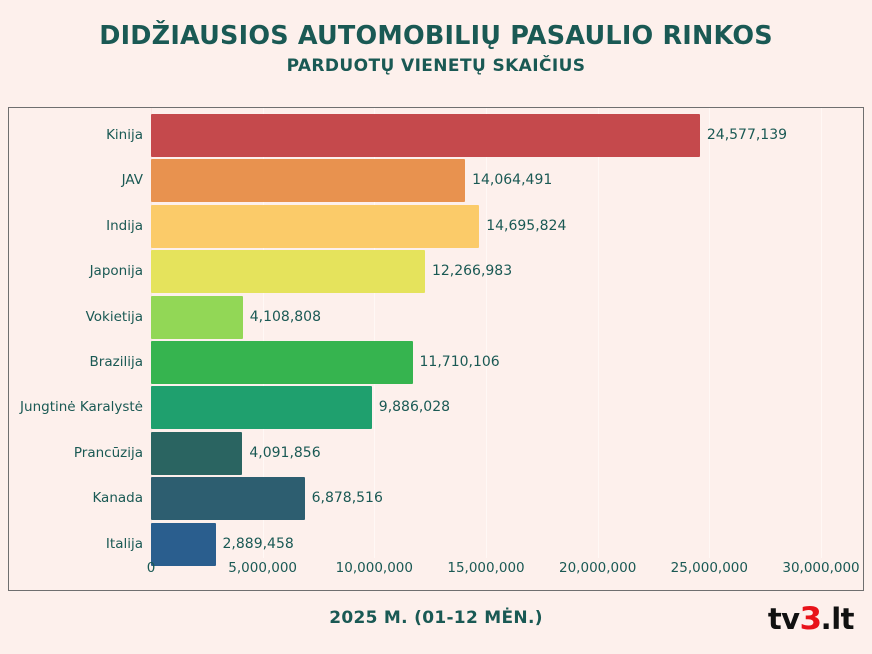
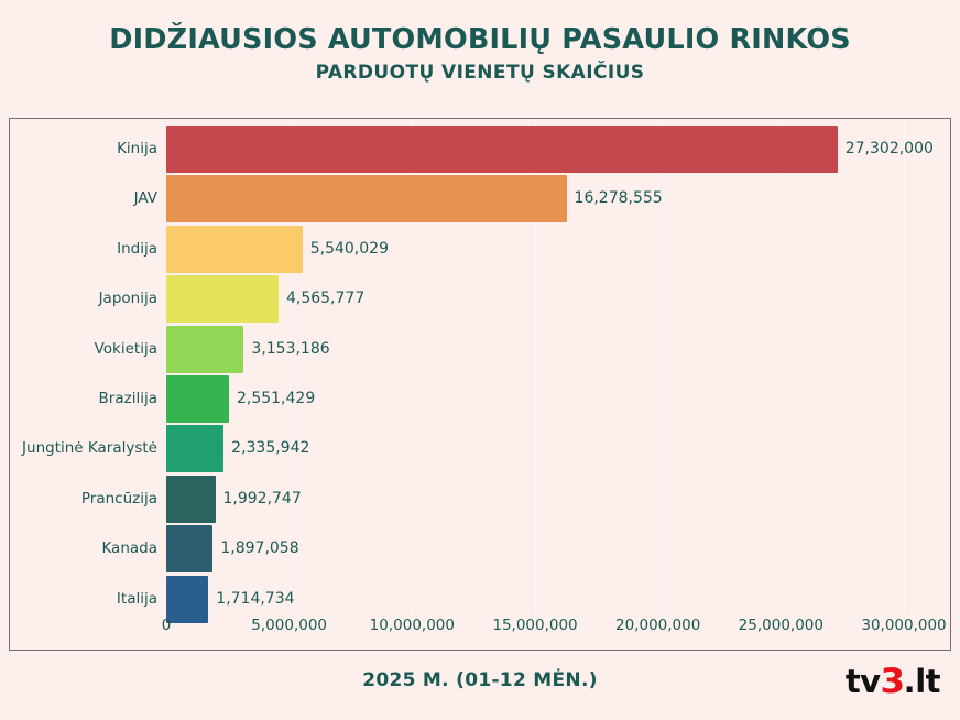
Kinija: 24,577,139 -> 27,302,000
JAV: 14,064,491 -> 16,278,555
Indija: 14,695,824 -> 5,540,029
Japonija: 12,266,983 -> 4,565,777
Vokietija: 4,108,808 -> 3,153,186
Brazilija: 11,710,106 -> 2,551,429
Jungtinė Karalystė: 9,886,028 -> 2,335,942
Prancūzija: 4,091,856 -> 1,992,747
Kanada: 6,878,516 -> 1,897,058
Italija: 2,889,458 -> 1,714,734
